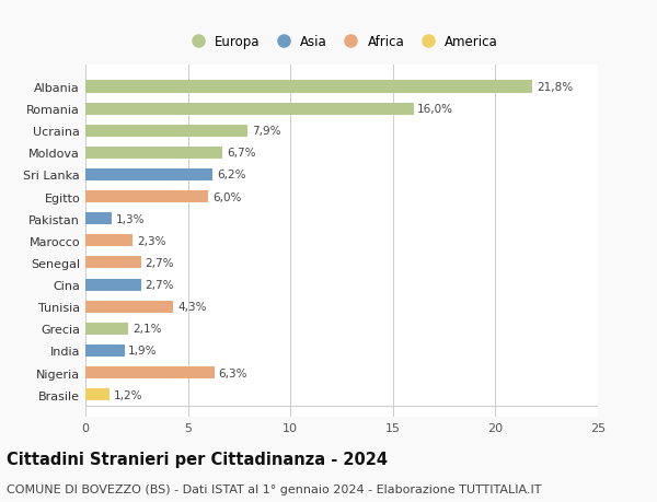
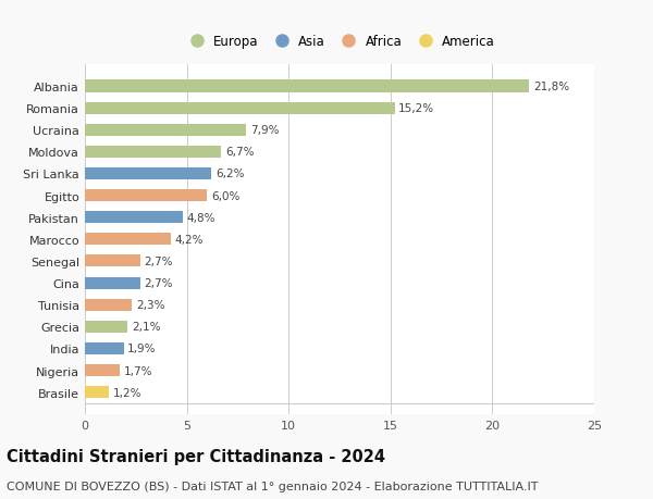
Romania: 16,0% -> 15,2%
Pakistan: 1,3% -> 4,8%
Marocco: 2,3% -> 4,2%
Tunisia: 4,3% -> 2,3%
Nigeria: 6,3% -> 1,7%
